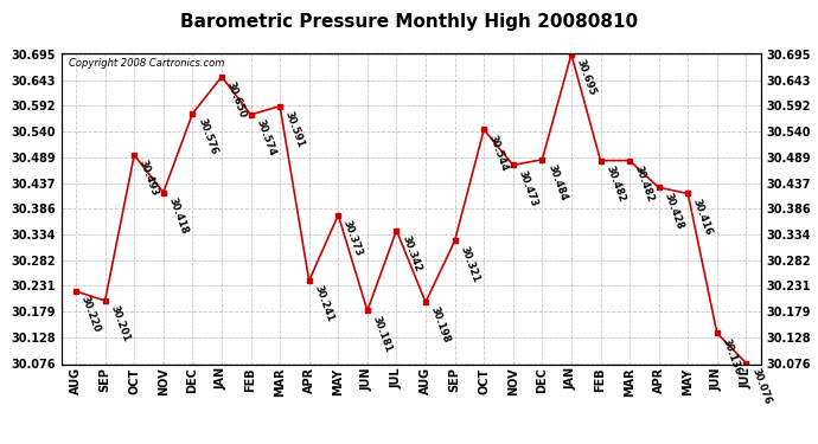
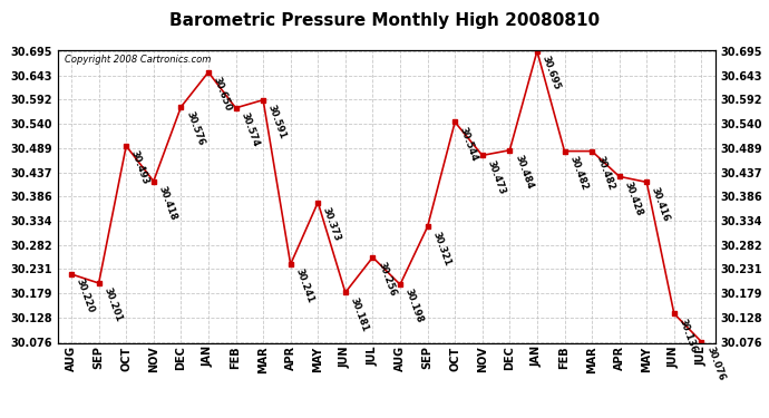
JUL: 30.342 -> 30.256
